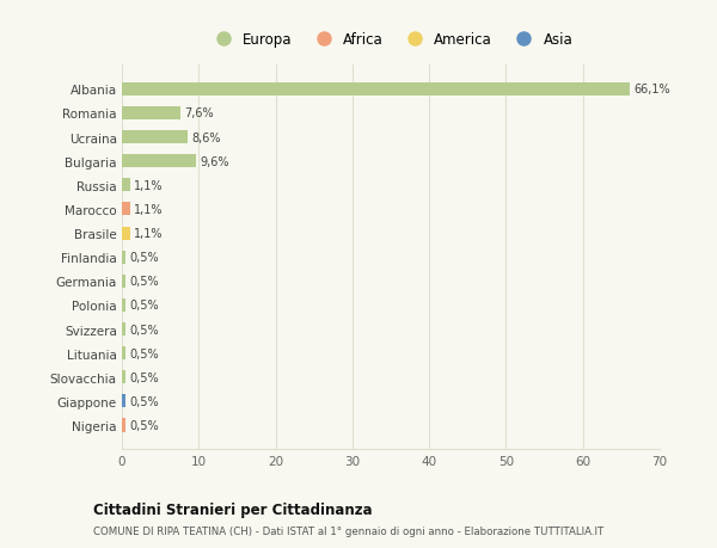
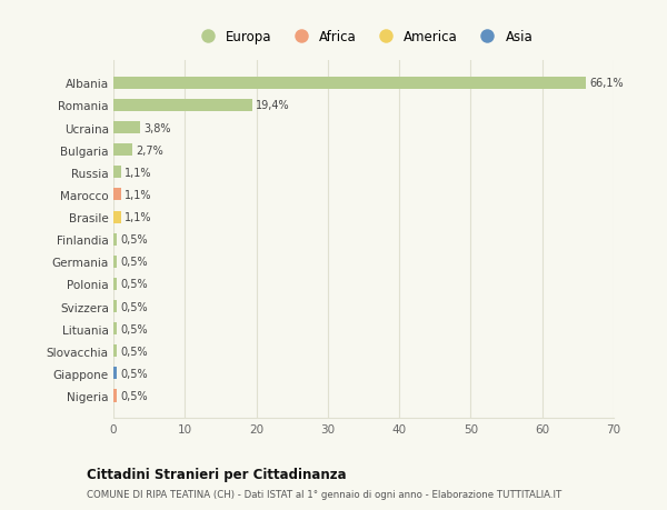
Romania: 7,6% -> 19,4%
Ucraina: 8,6% -> 3,8%
Bulgaria: 9,6% -> 2,7%
